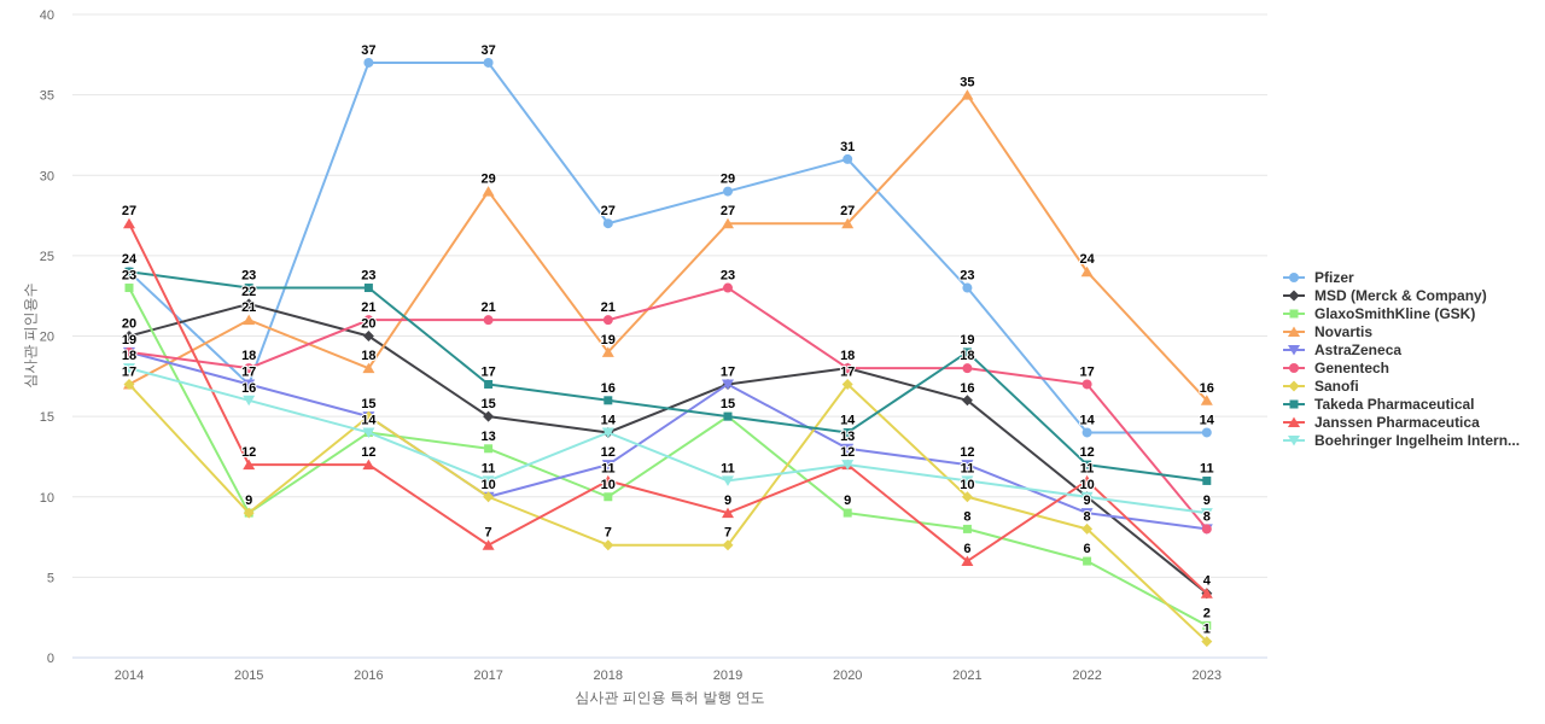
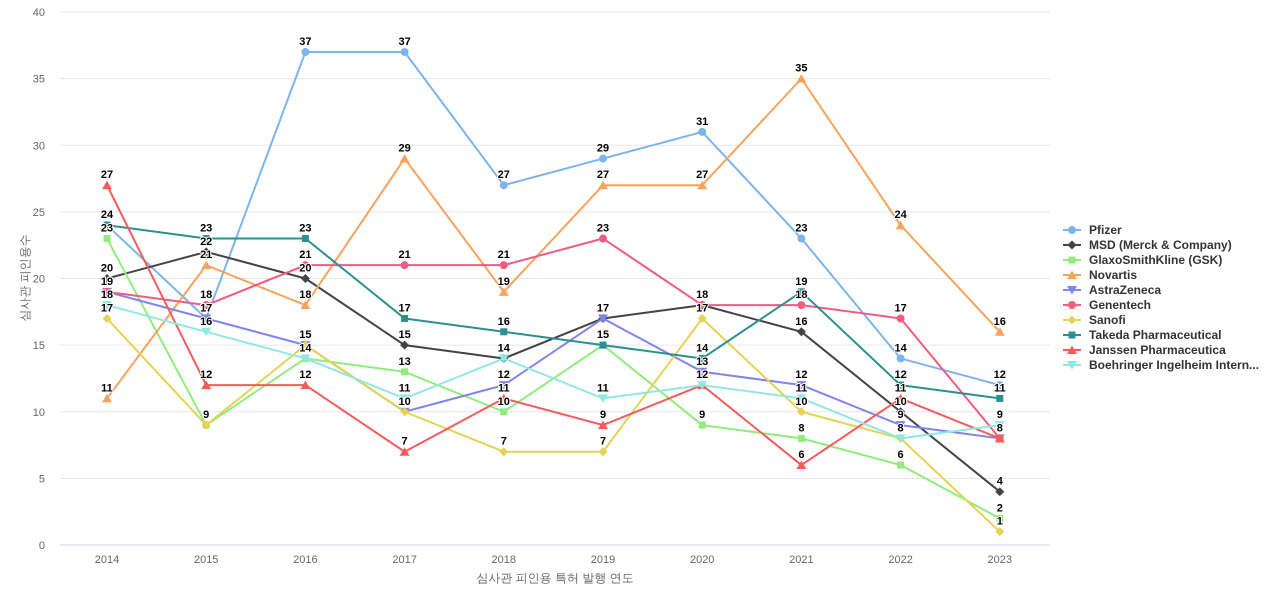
Novartis/2014: 17 -> 11
Boehringer Ingelheim Intern.../2022: 10 -> 8
Pfizer/2023: 14 -> 12
Janssen Pharmaceutica/2023: 4 -> 8
